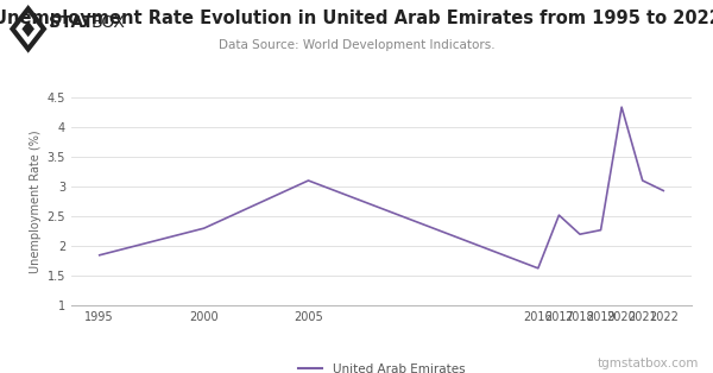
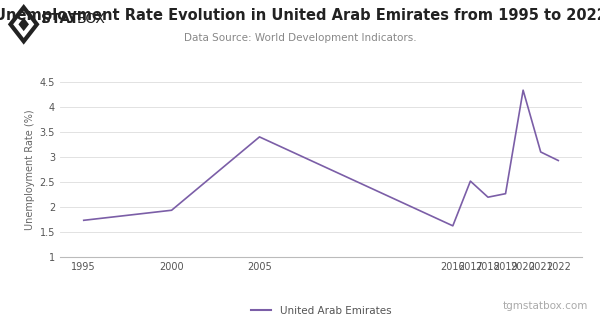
1995: 1.85 -> 1.74
2000: 2.30 -> 1.94
2005: 3.10 -> 3.40
